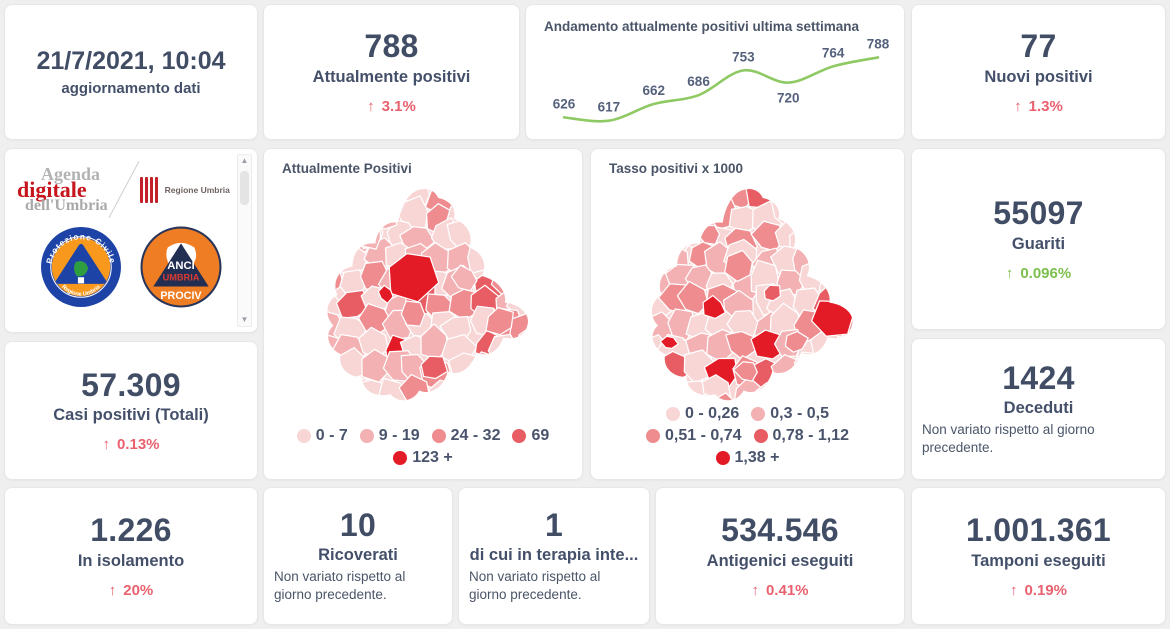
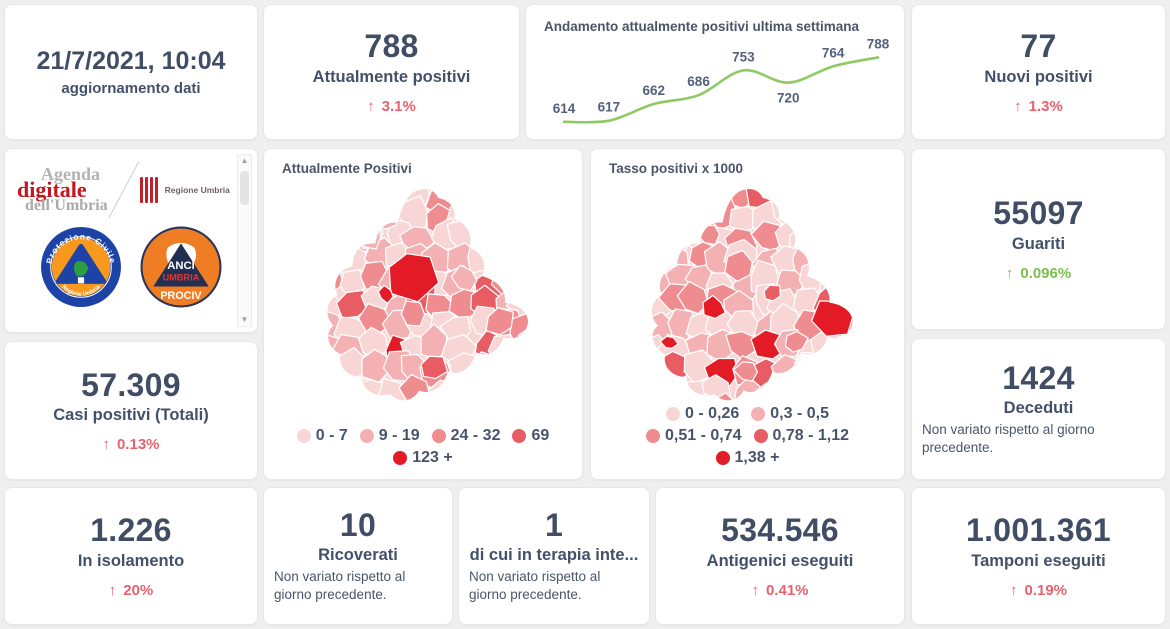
Andamento attualmente positivi ultima settimana/1: 626 -> 614
